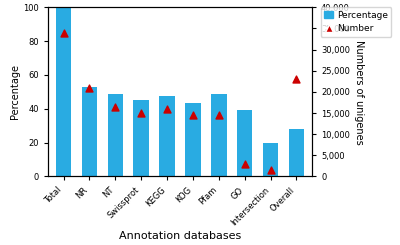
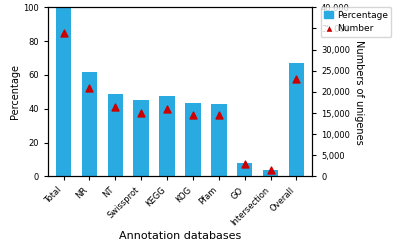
Percentage/NR: 53 -> 62
Percentage/Pfam: 49 -> 43
Percentage/GO: 39 -> 8
Percentage/Intersection: 20 -> 4
Percentage/Overall: 28 -> 67
